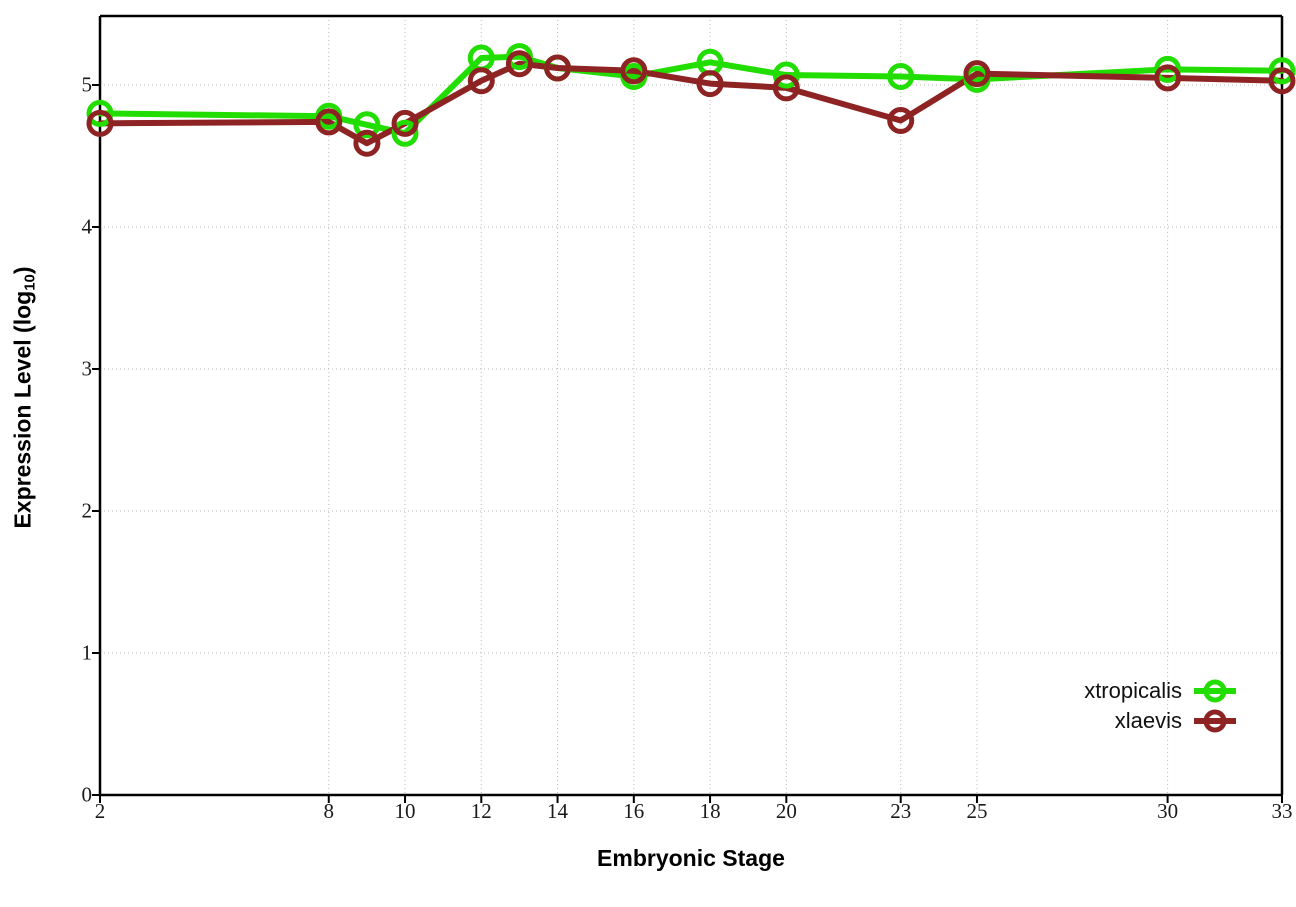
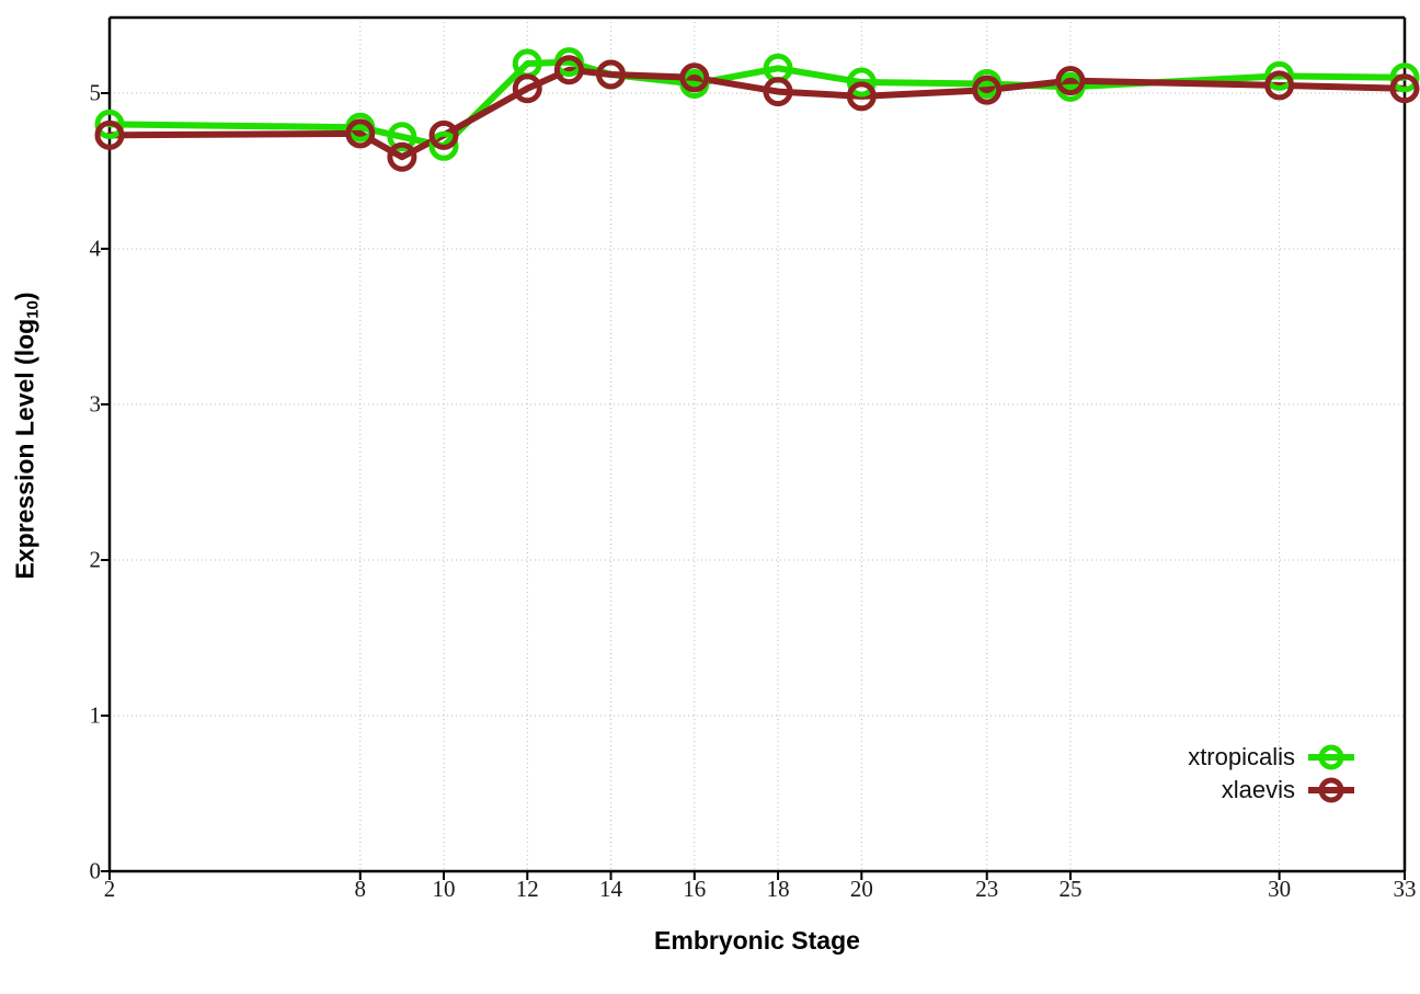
xlaevis/23: 4.75 -> 5.02
